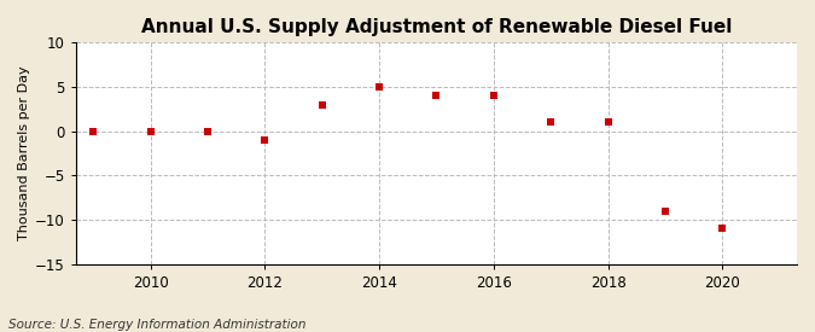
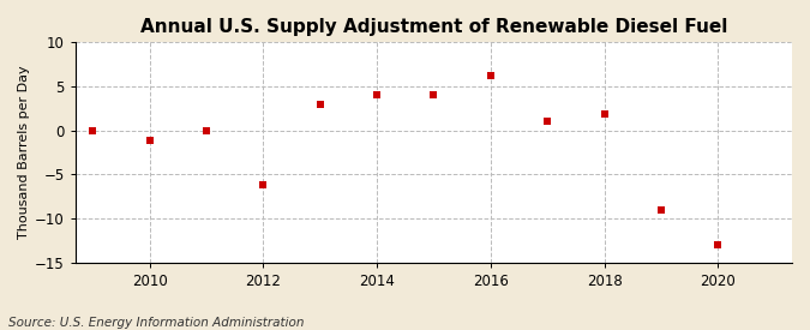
2010: -0.1 -> -1.2
2012: -1.0 -> -6.2
2014: 5.0 -> 4.0
2016: 4.0 -> 6.2
2018: 1.0 -> 1.8
2020: -11.0 -> -13.0
